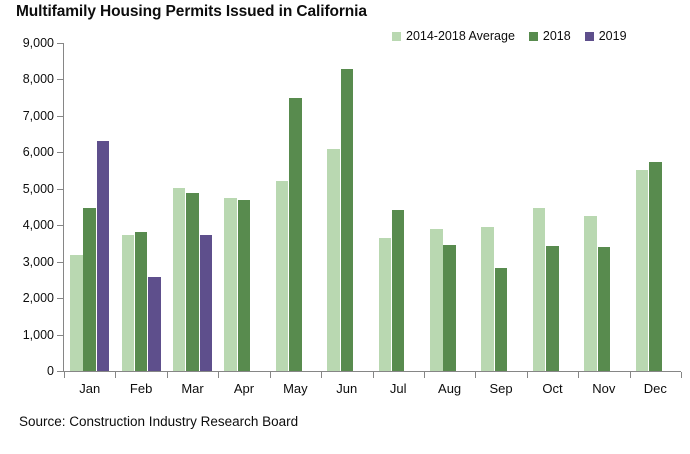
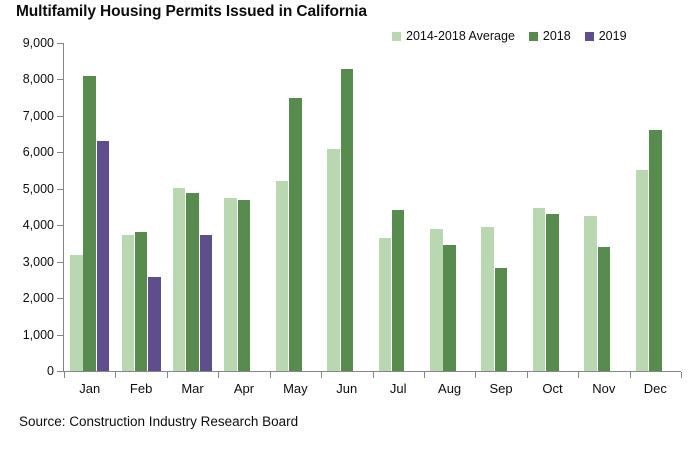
2018/Jan: 4500 -> 8100
2018/Oct: 3400 -> 4300
2018/Dec: 5700 -> 6600
